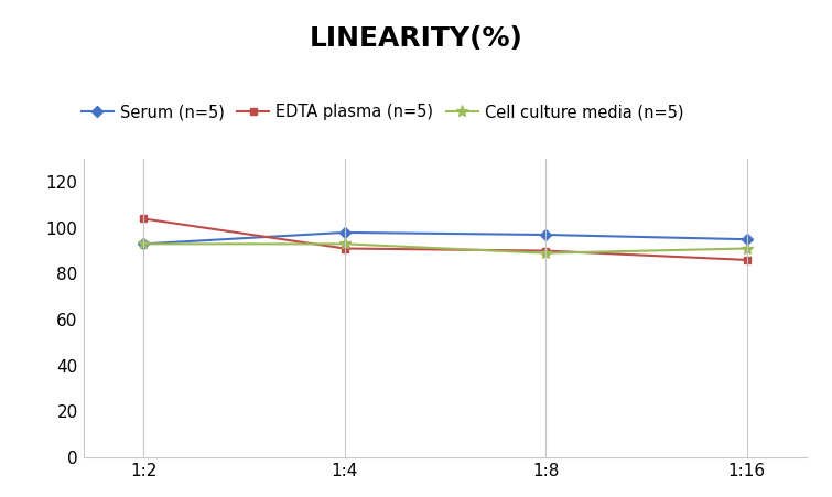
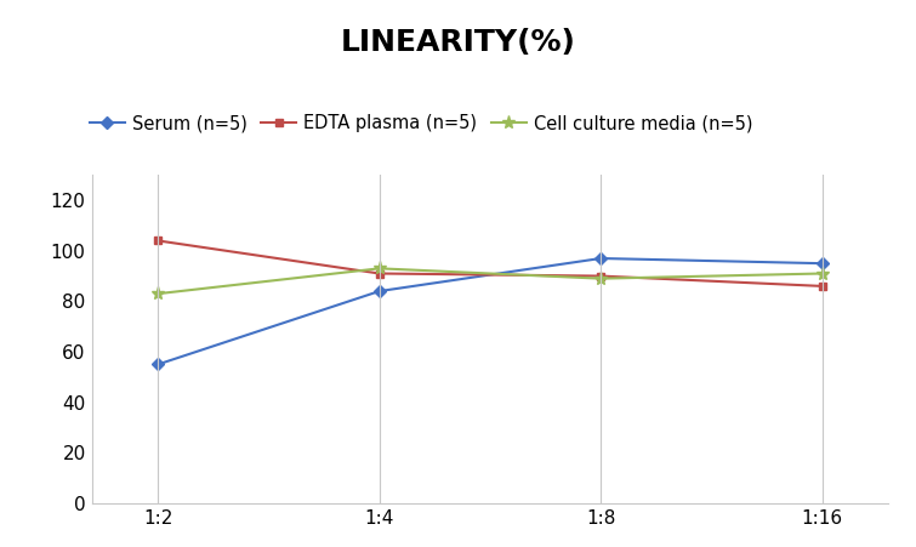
Serum (n=5)/1:2: 93 -> 55
Cell culture media (n=5)/1:2: 93 -> 83
Serum (n=5)/1:4: 98 -> 84
